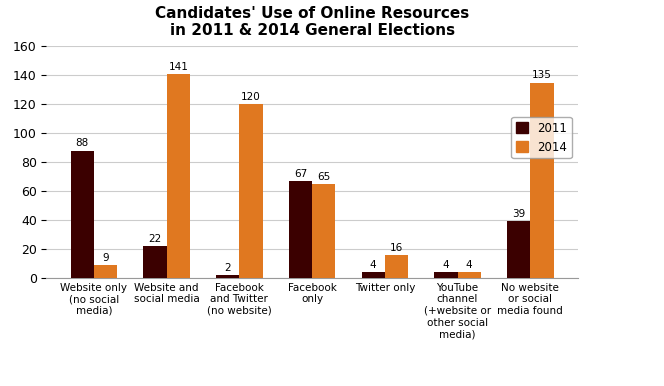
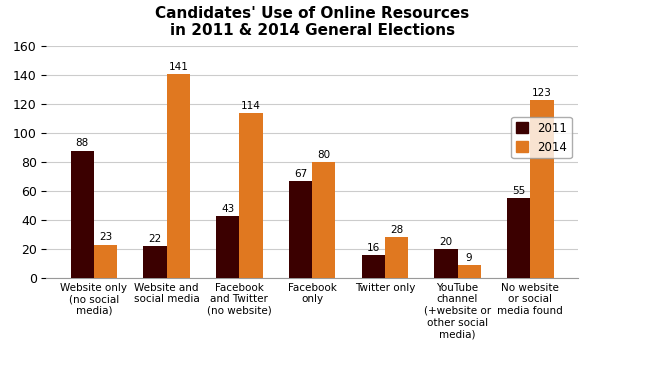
2014/Website only (no social media): 9 -> 23
2011/Facebook and Twitter (no website): 2 -> 43
2014/Facebook and Twitter (no website): 120 -> 114
2014/Facebook only: 65 -> 80
2011/Twitter only: 4 -> 16
2014/Twitter only: 16 -> 28
2011/YouTube channel (+website or other social media): 4 -> 20
2014/YouTube channel (+website or other social media): 4 -> 9
2011/No website or social media found: 39 -> 55
2014/No website or social media found: 135 -> 123
